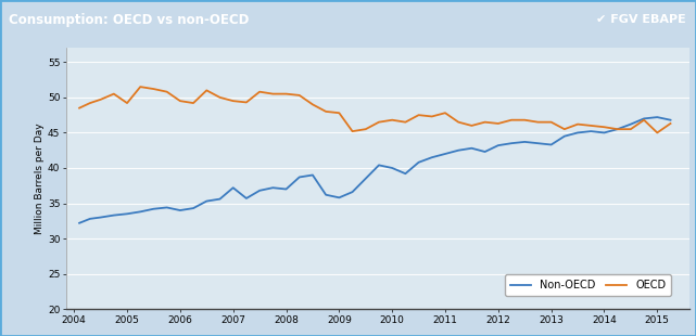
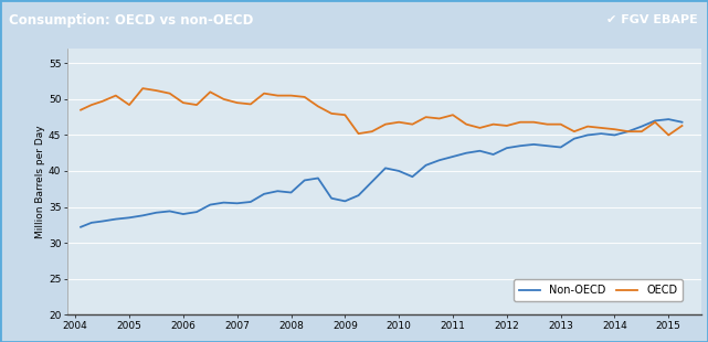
Non-OECD/2007: 37.2 -> 35.5
